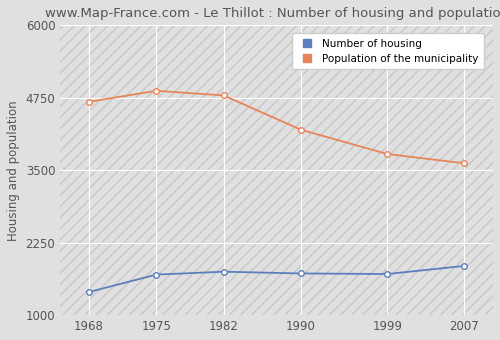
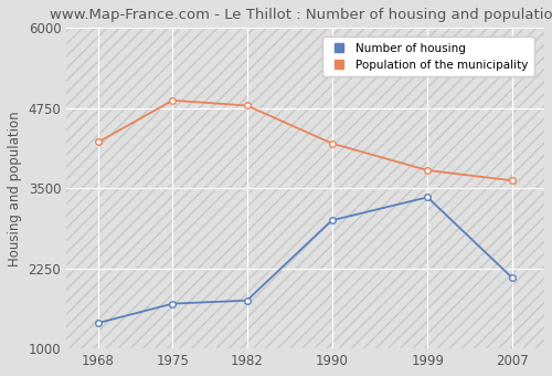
Population of the municipality/1968: 4680 -> 4220
Number of housing/1990: 1720 -> 3000
Number of housing/1999: 1710 -> 3360
Number of housing/2007: 1850 -> 2100
